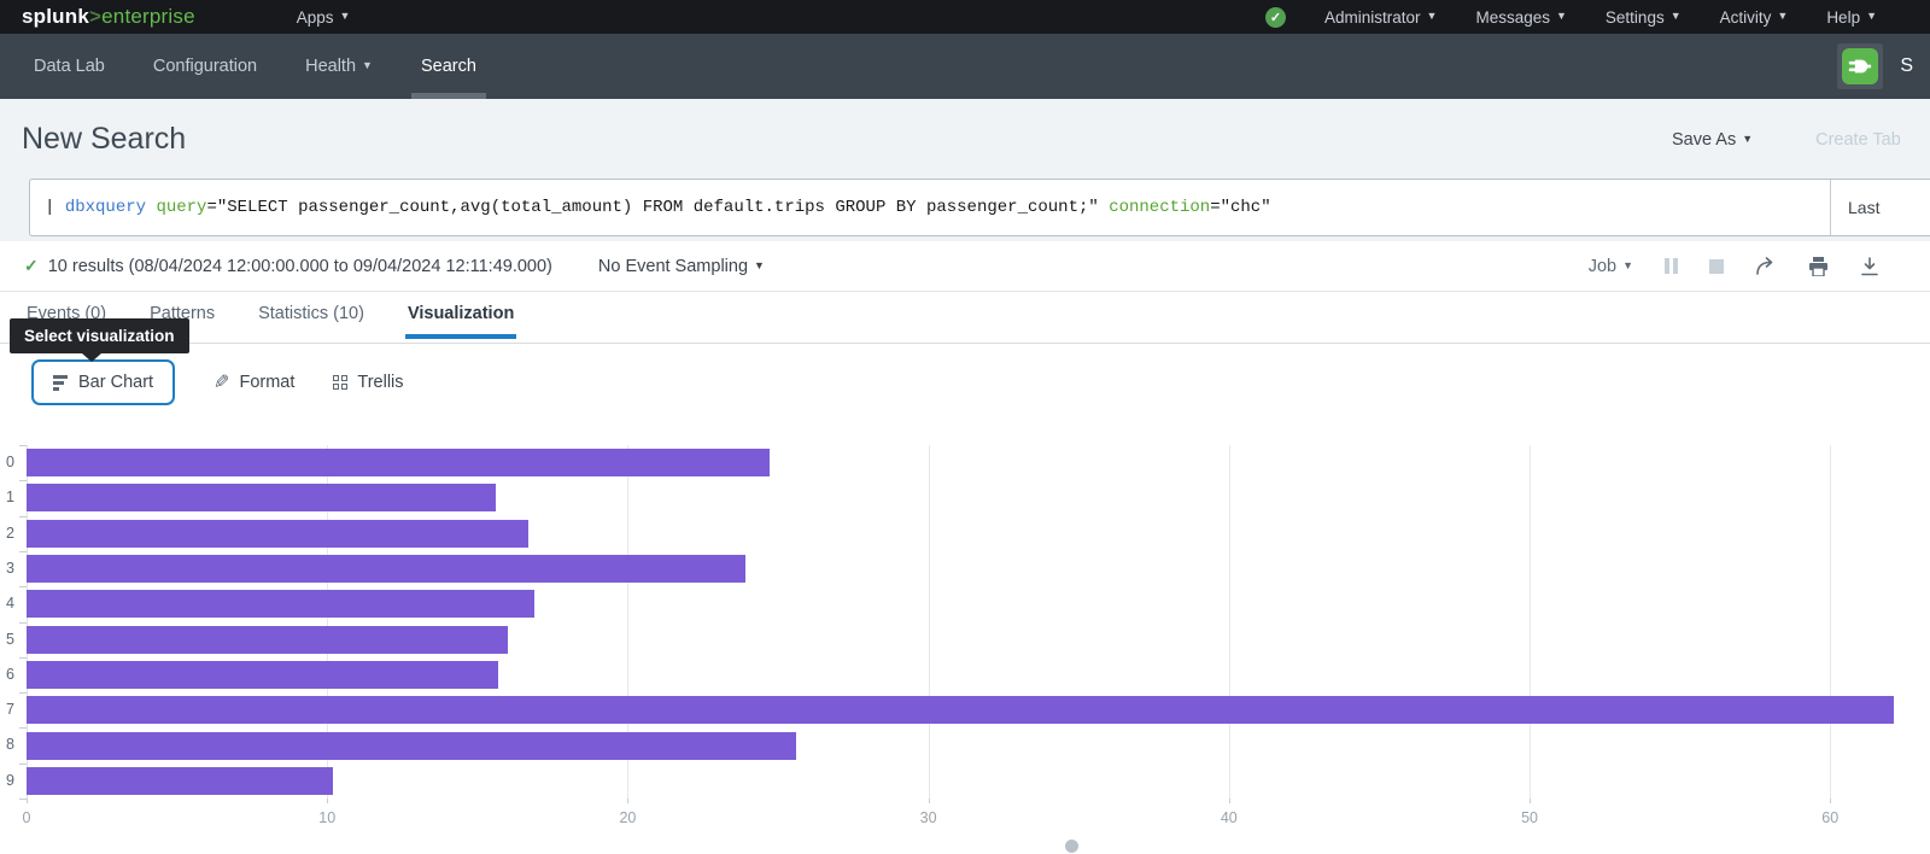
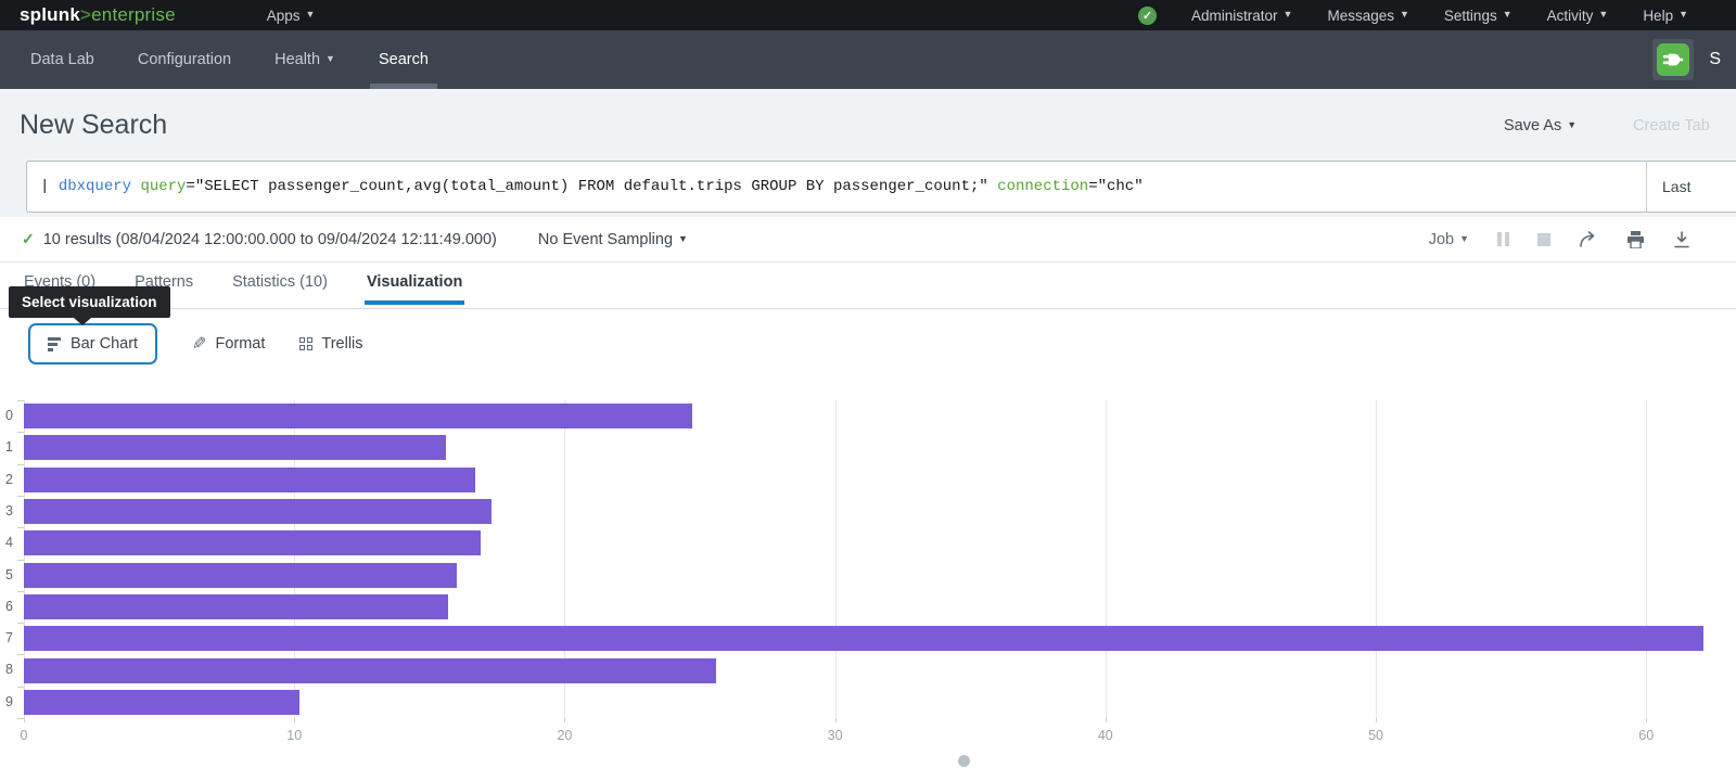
3: 23.9 -> 17.3
